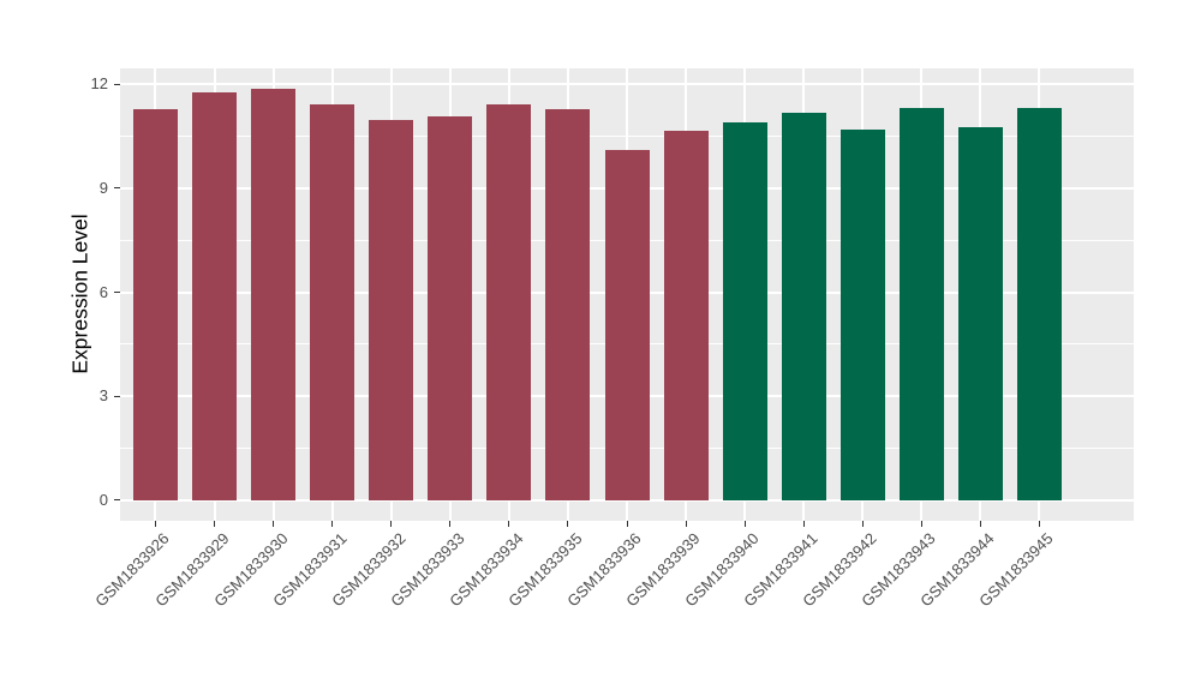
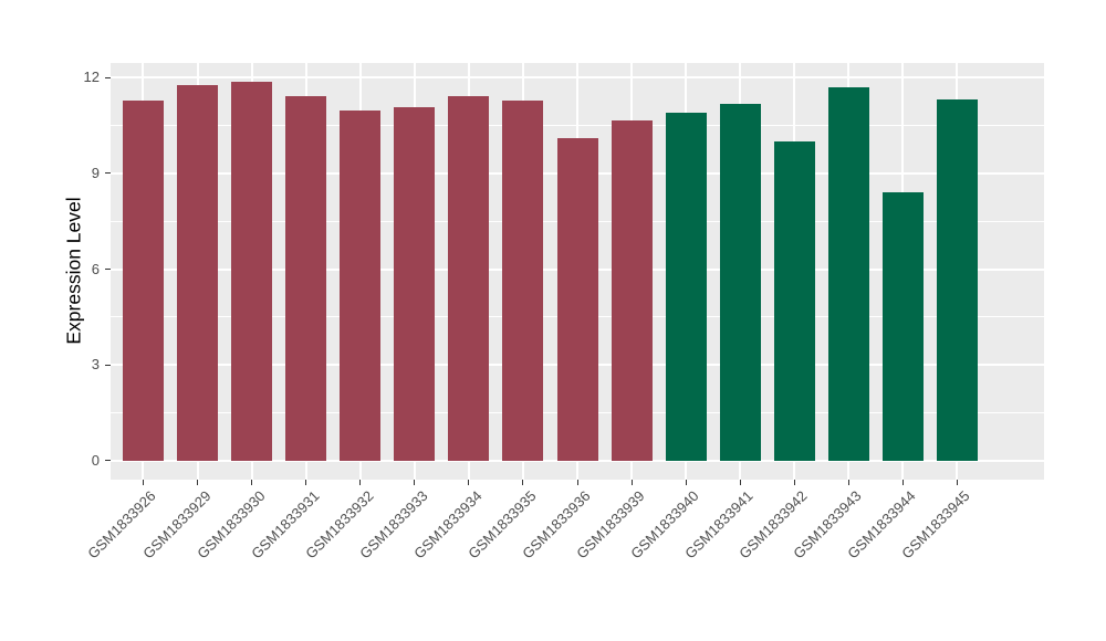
GSM1833942: 10.7 -> 10.0
GSM1833943: 11.3 -> 11.7
GSM1833944: 10.8 -> 8.4
